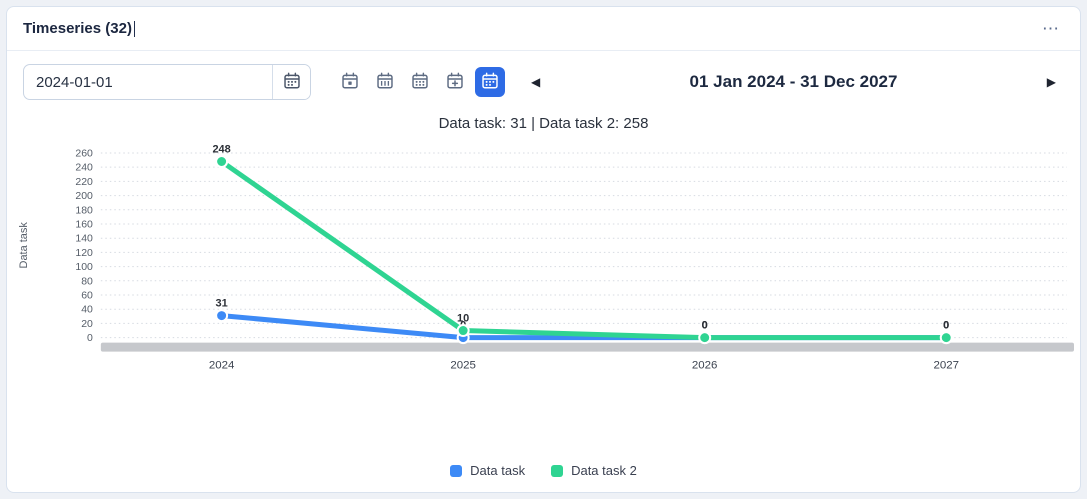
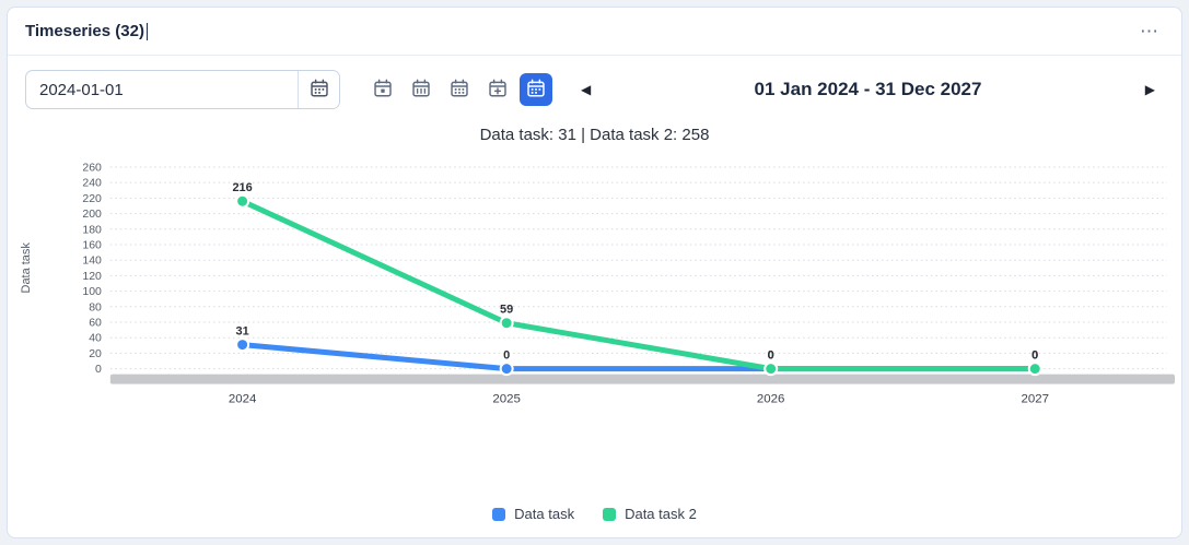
Data task 2/2024: 248 -> 216
Data task 2/2025: 10 -> 59
